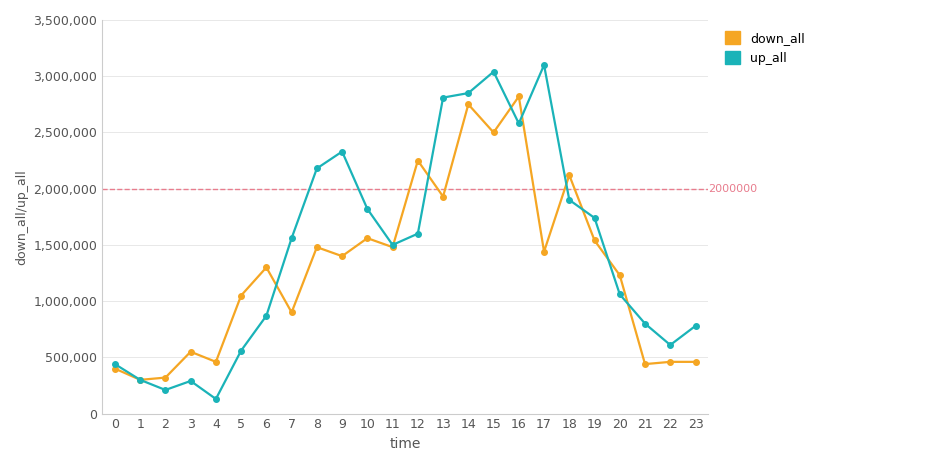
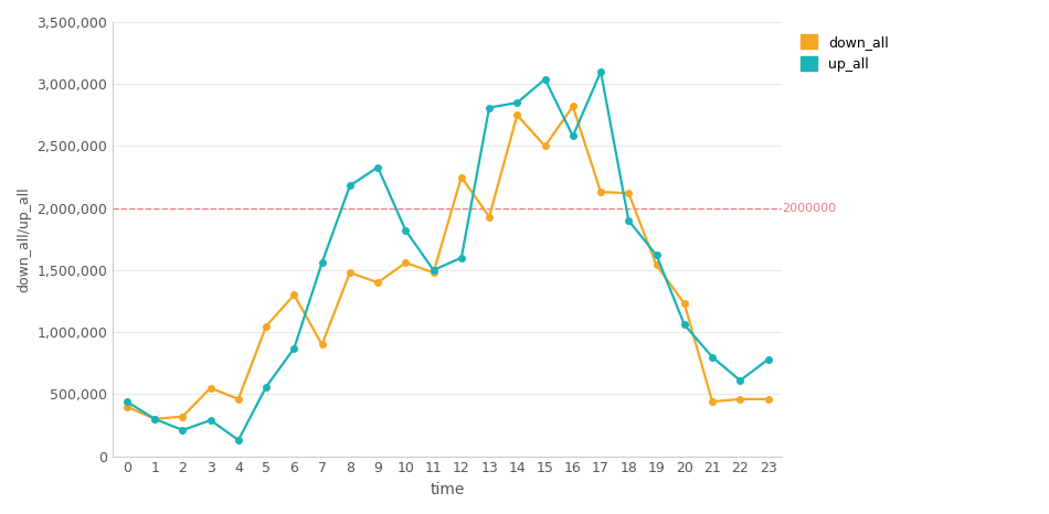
down_all/17: 1,440,000 -> 2,130,000
up_all/19: 1,740,000 -> 1,620,000
